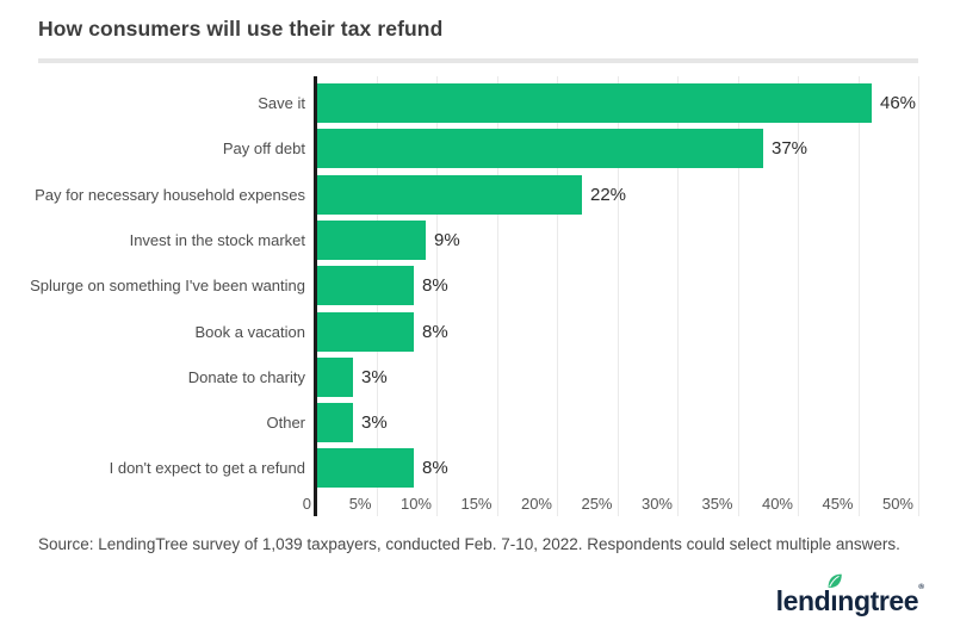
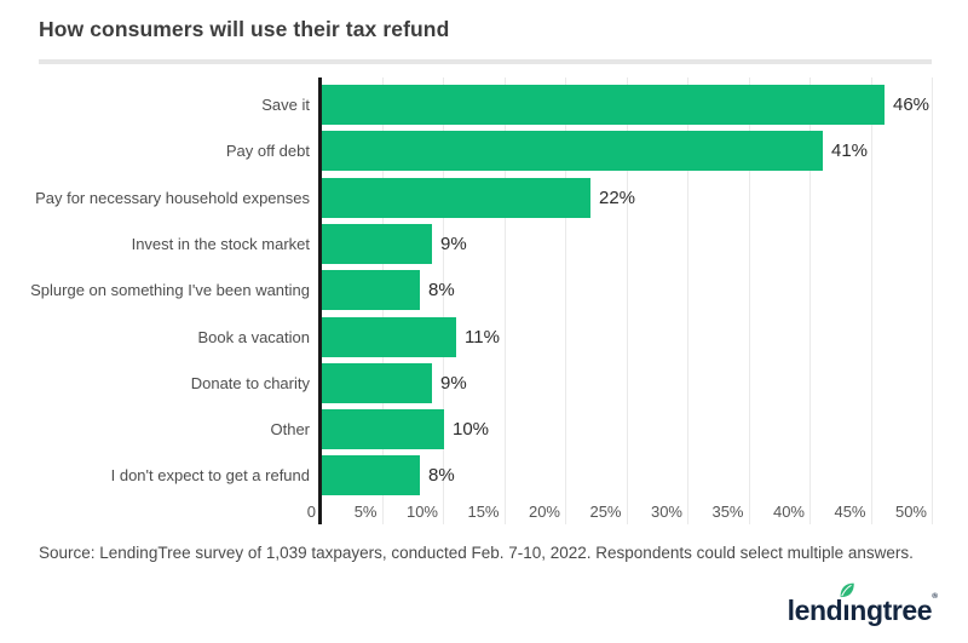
Pay off debt: 37% -> 41%
Book a vacation: 8% -> 11%
Donate to charity: 3% -> 9%
Other: 3% -> 10%
